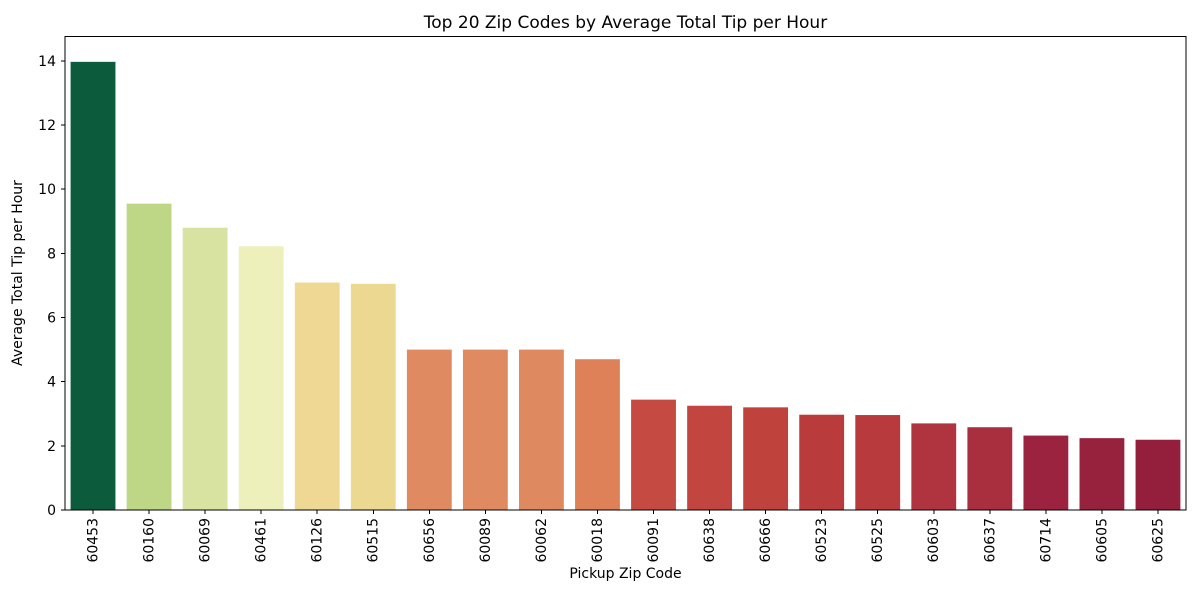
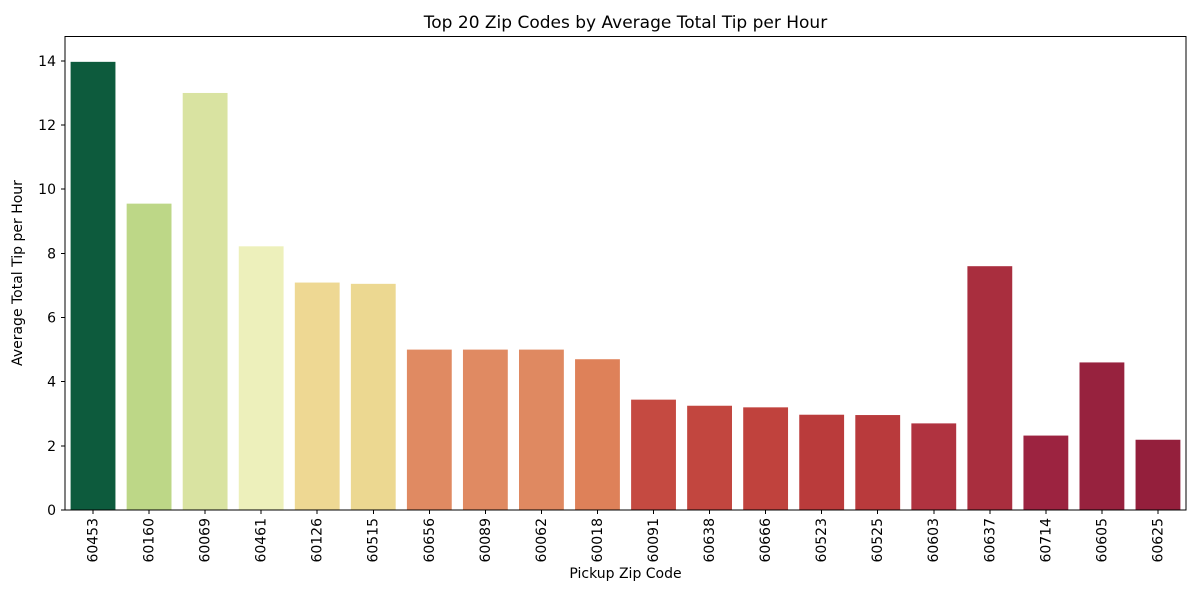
60069: 8.8 -> 13.0
60637: 2.6 -> 7.6
60605: 2.2 -> 4.6
